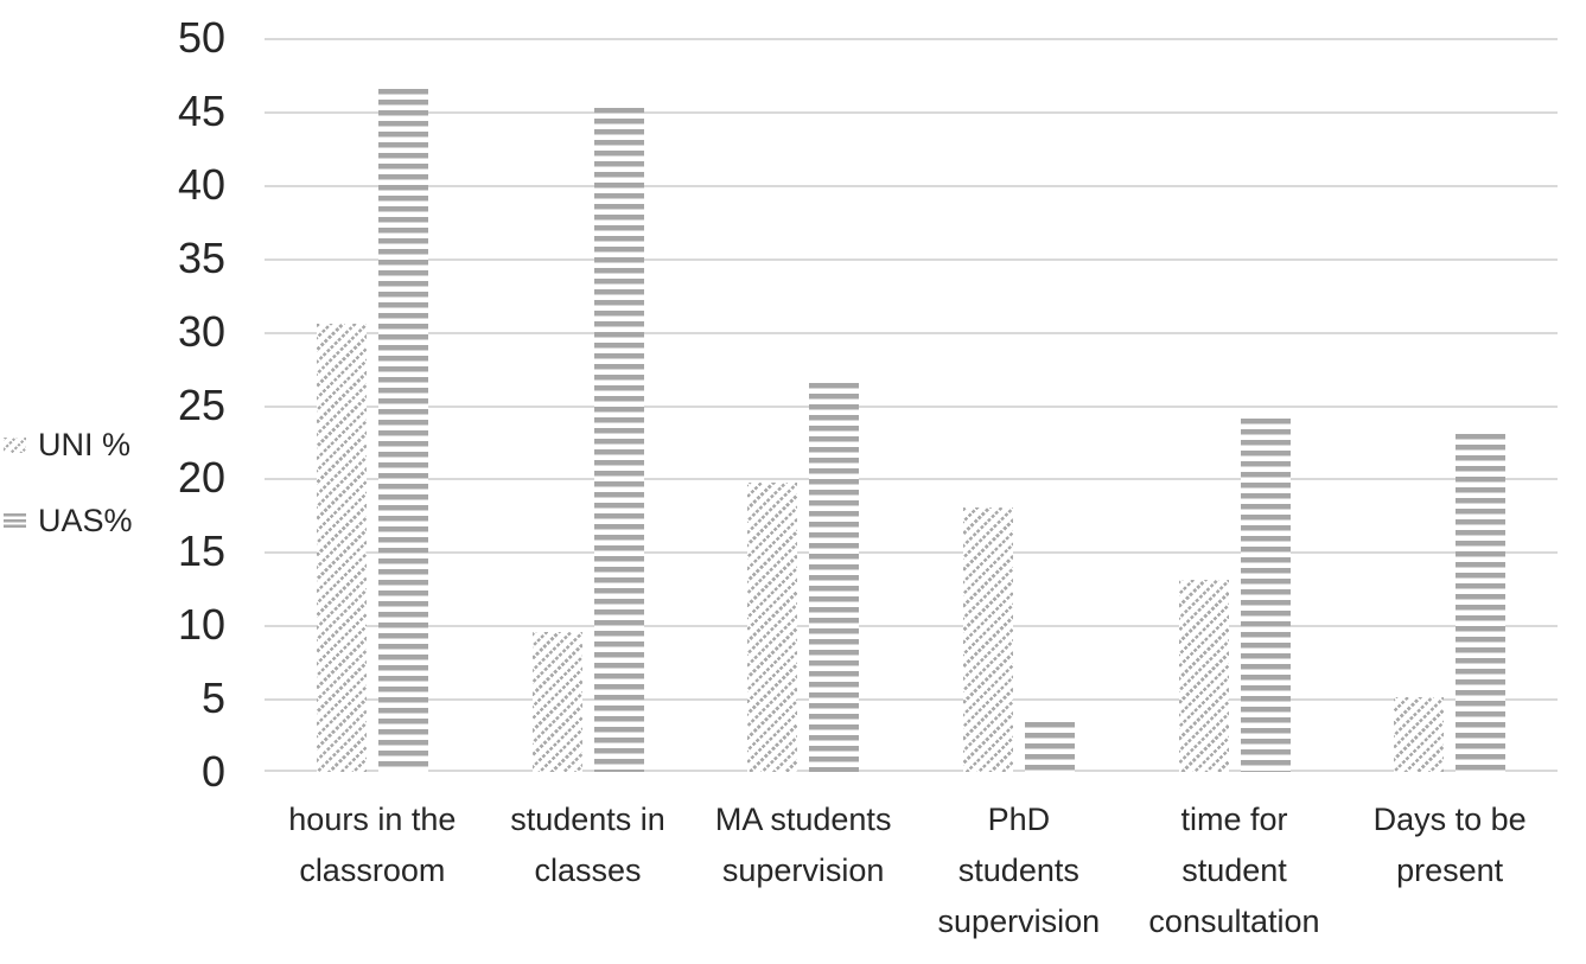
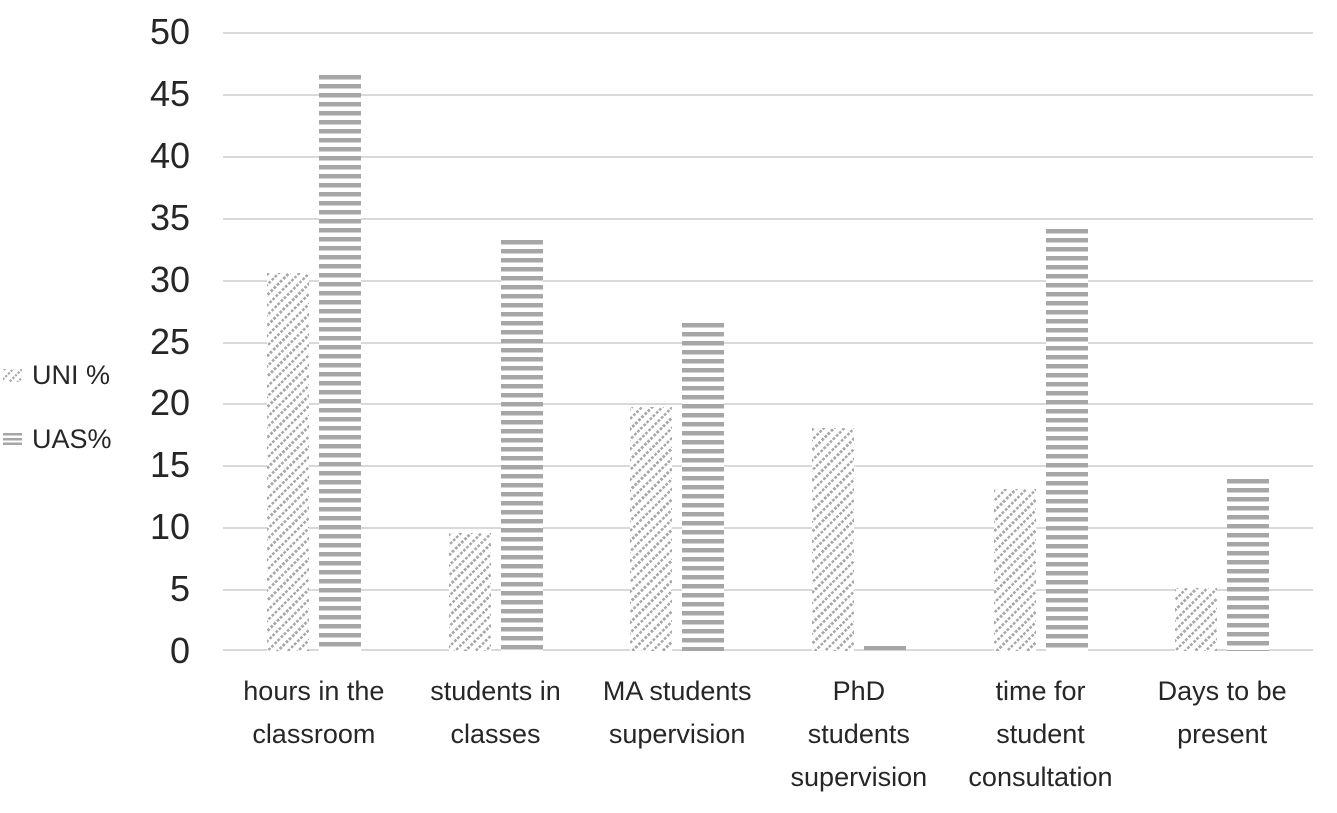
UAS%/students in classes: 45.2 -> 33.2
UAS%/PhD students supervision: 3.4 -> 0.4
UAS%/time for student consultation: 24.1 -> 34.1
UAS%/Days to be present: 23.0 -> 13.9
